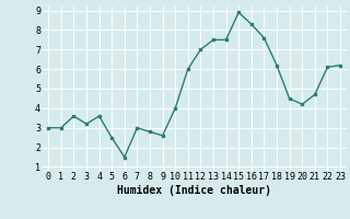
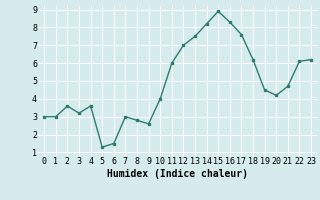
5: 2.5 -> 1.3
14: 7.5 -> 8.2
